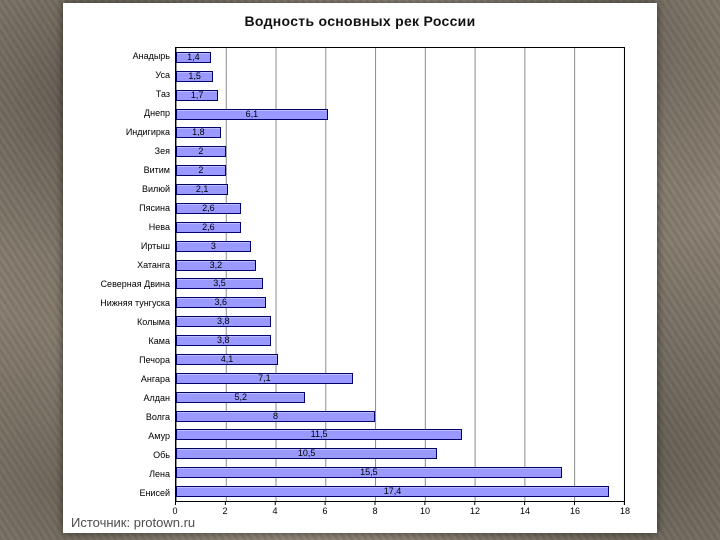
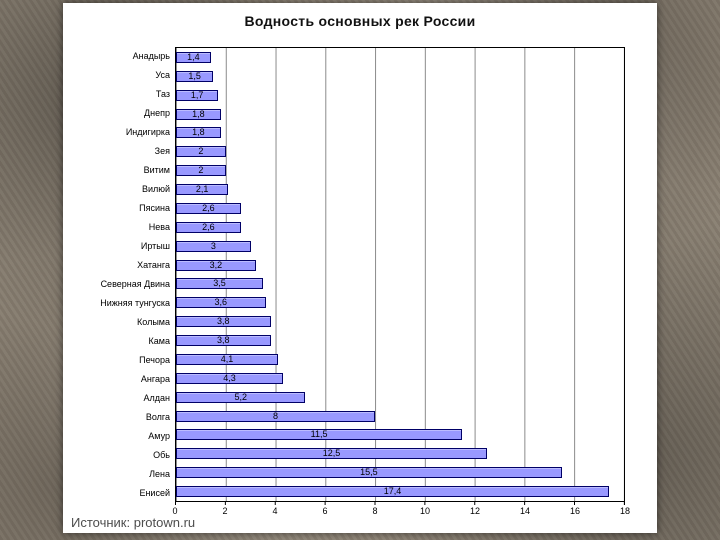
Днепр: 6,1 -> 1,8
Ангара: 7,1 -> 4,3
Обь: 10,5 -> 12,5
